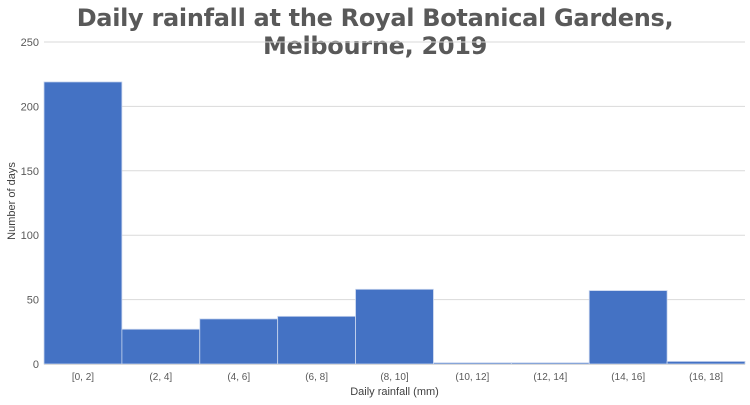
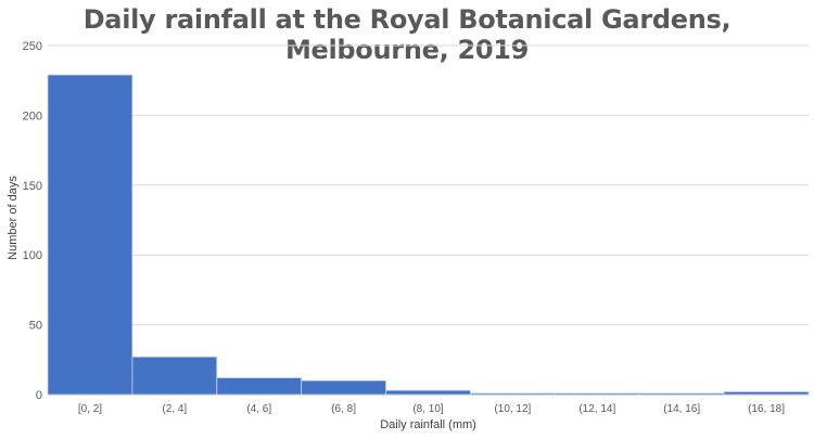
[0, 2]: 219 -> 229
(4, 6]: 35 -> 12
(6, 8]: 37 -> 10
(8, 10]: 58 -> 3
(14, 16]: 57 -> 1
